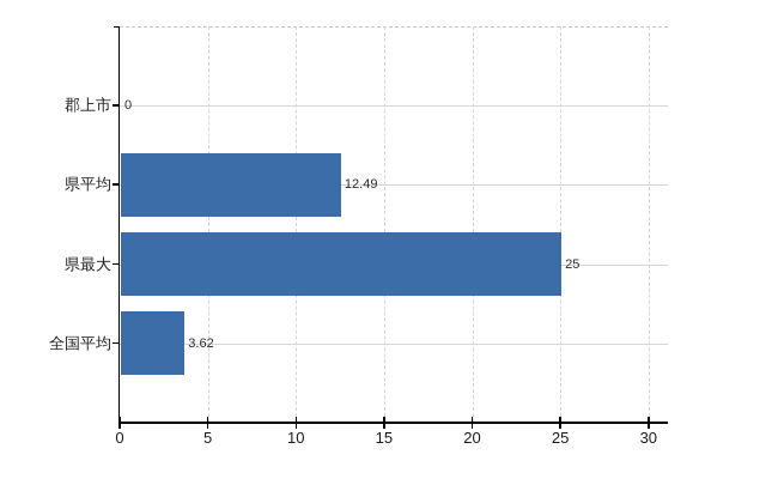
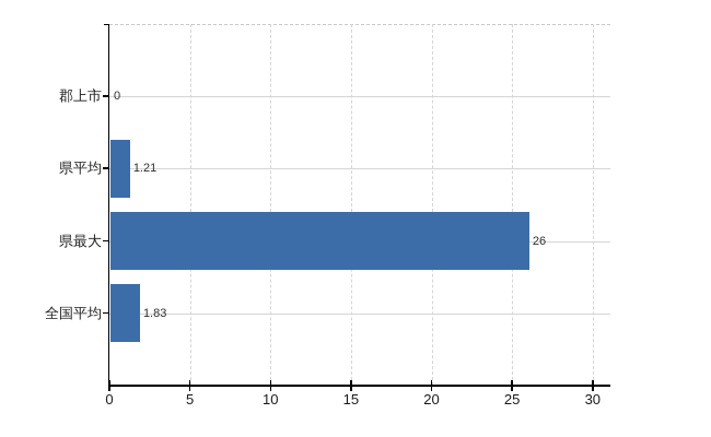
県平均: 12.49 -> 1.21
県最大: 25 -> 26
全国平均: 3.62 -> 1.83
